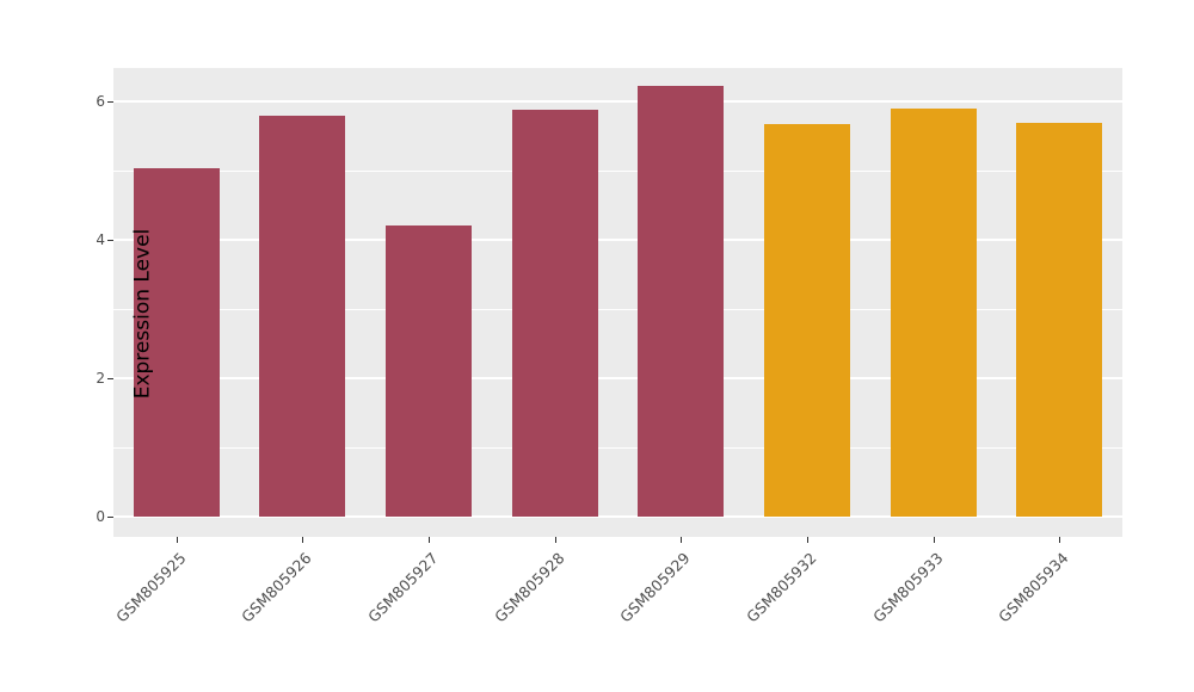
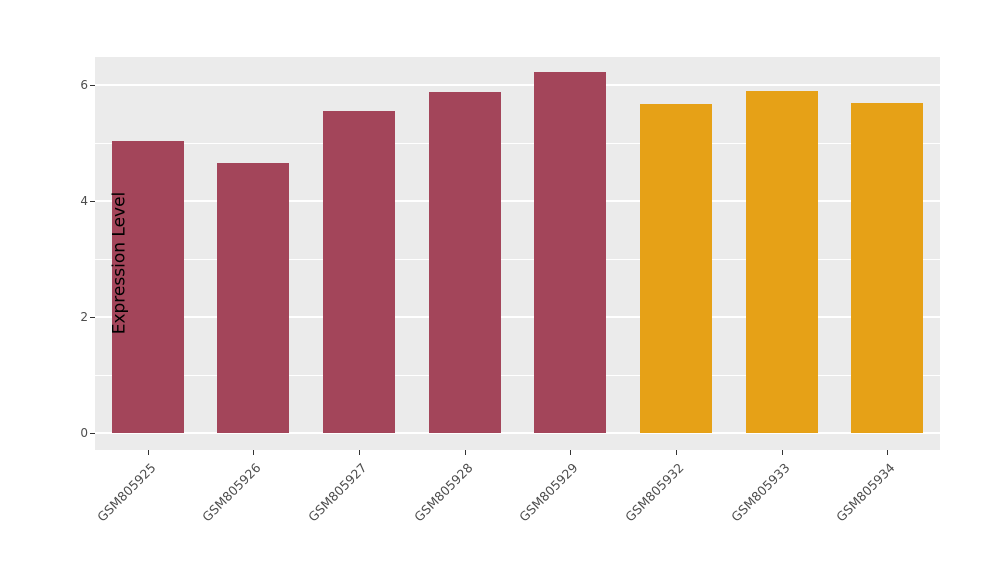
GSM805926: 5.8 -> 4.7
GSM805927: 4.2 -> 5.5
